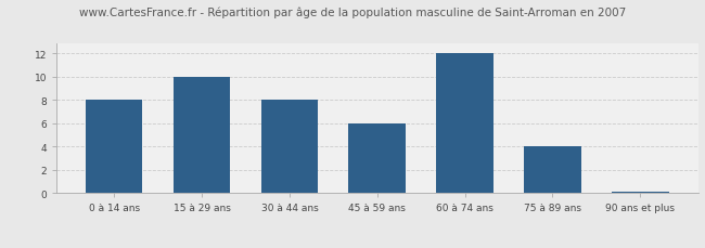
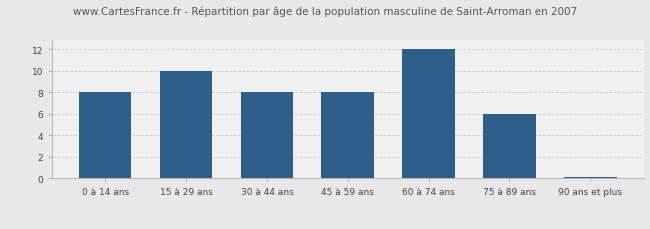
45 à 59 ans: 6.0 -> 8.0
75 à 89 ans: 4.0 -> 6.0
